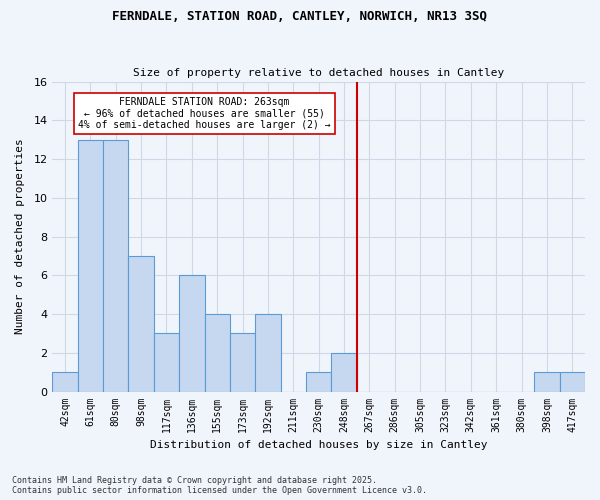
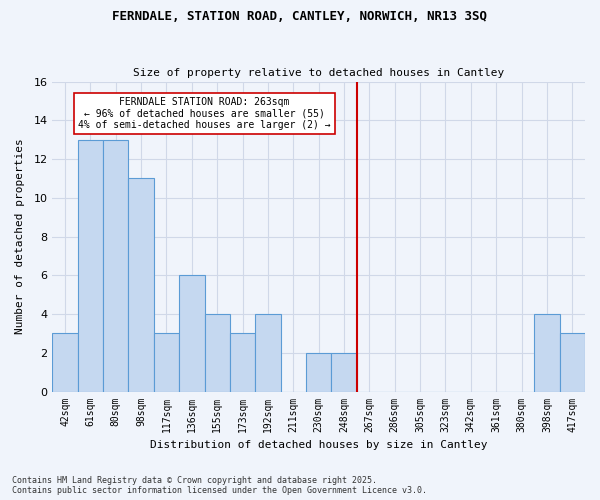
42sqm: 1 -> 3
98sqm: 7 -> 11
230sqm: 1 -> 2
398sqm: 1 -> 4
417sqm: 1 -> 3
